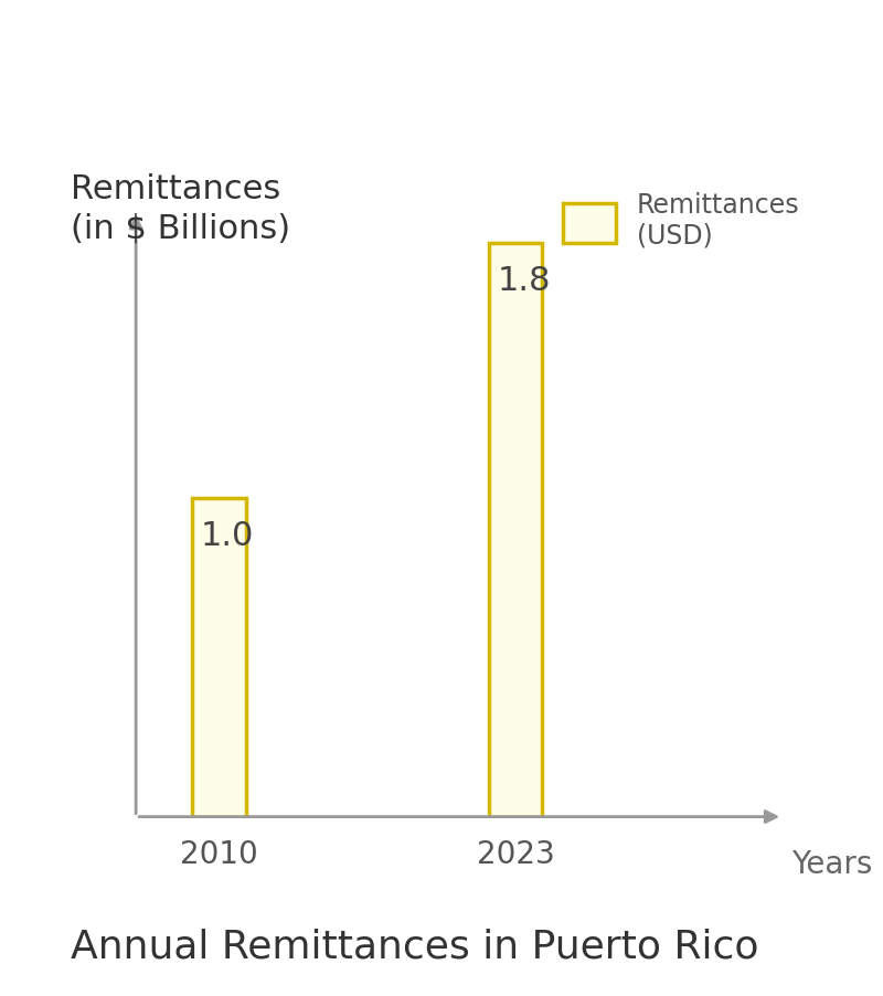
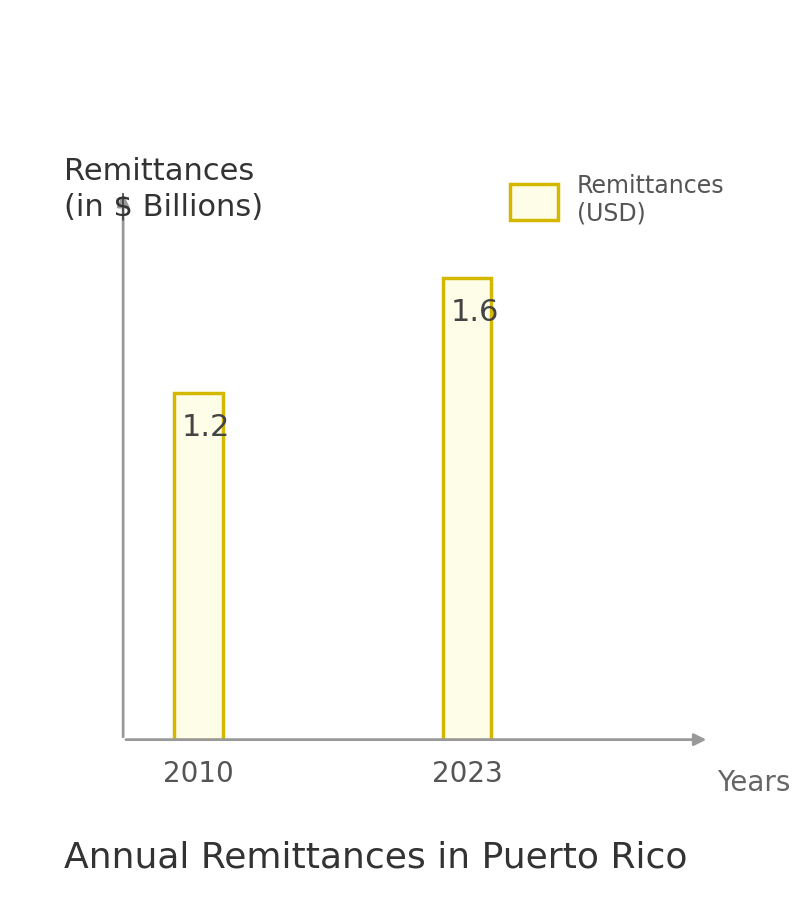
2010: 1.0 -> 1.2
2023: 1.8 -> 1.6
